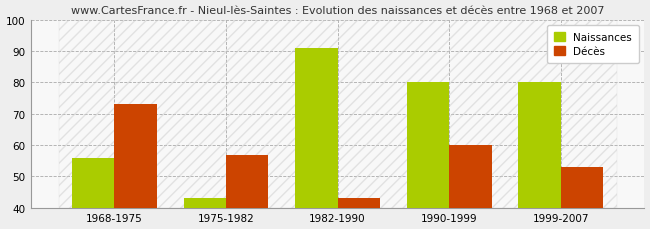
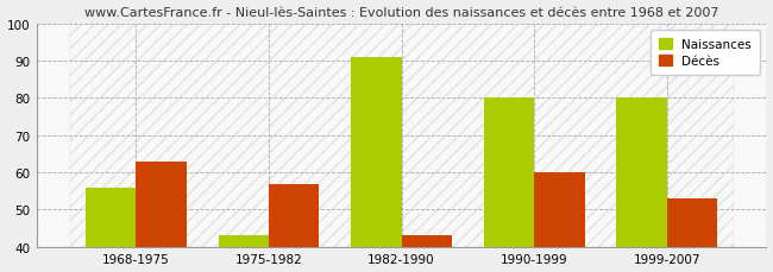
Décès/1968-1975: 73 -> 63
